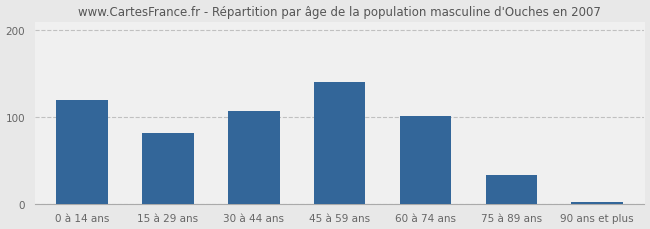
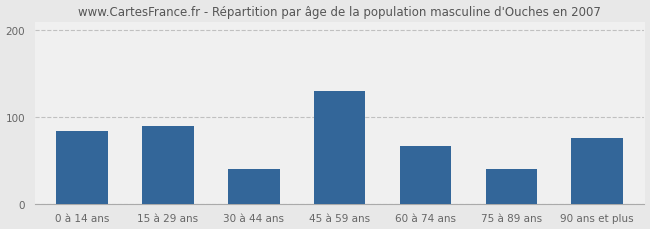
0 à 14 ans: 120 -> 84
15 à 29 ans: 82 -> 90
30 à 44 ans: 107 -> 40
45 à 59 ans: 140 -> 130
60 à 74 ans: 101 -> 66
75 à 89 ans: 33 -> 40
90 ans et plus: 2 -> 76
